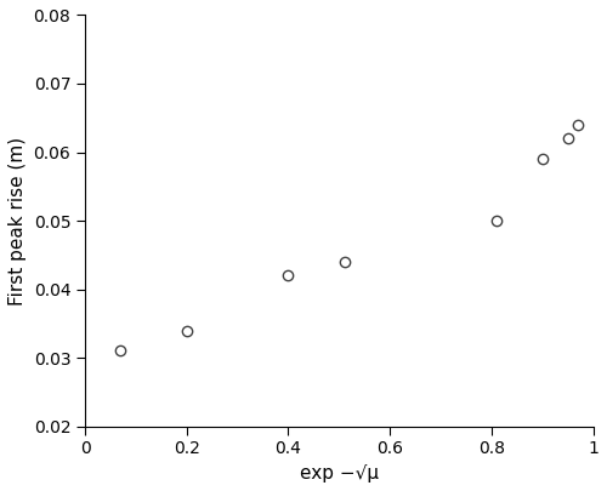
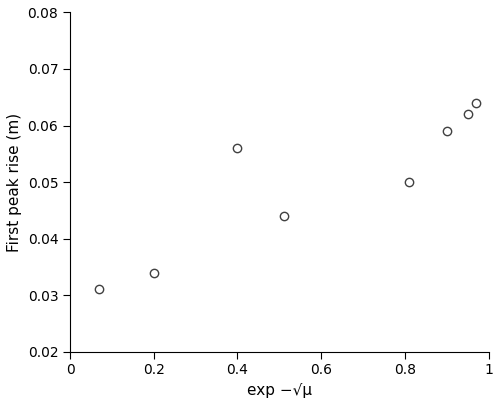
0.4: 0.042 -> 0.056
